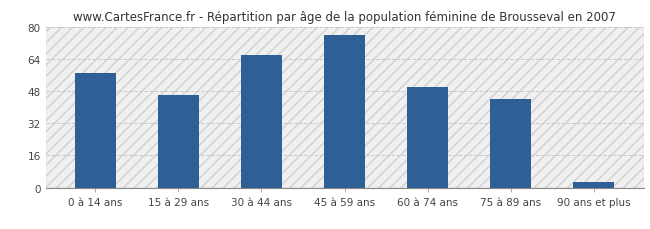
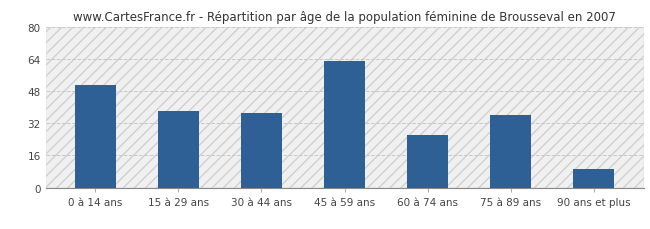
0 à 14 ans: 57 -> 51
15 à 29 ans: 46 -> 38
30 à 44 ans: 66 -> 37
45 à 59 ans: 76 -> 63
60 à 74 ans: 50 -> 26
75 à 89 ans: 44 -> 36
90 ans et plus: 3 -> 9
